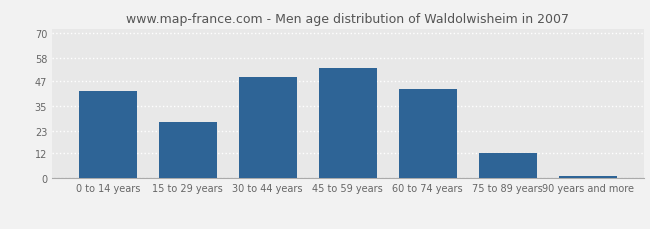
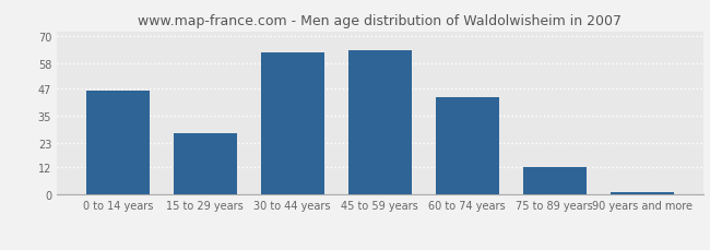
0 to 14 years: 42 -> 46
30 to 44 years: 49 -> 63
45 to 59 years: 53 -> 64
